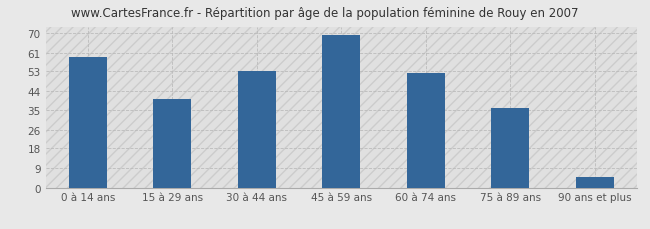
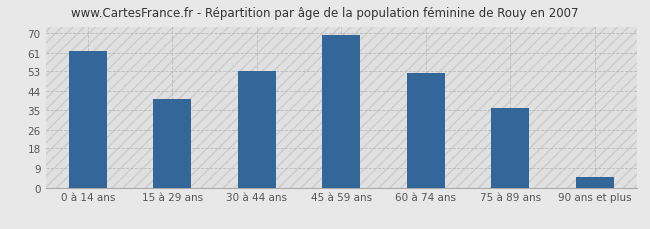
0 à 14 ans: 59 -> 62
